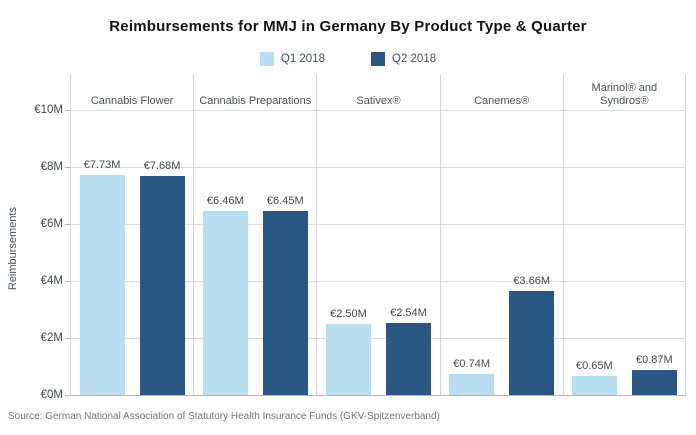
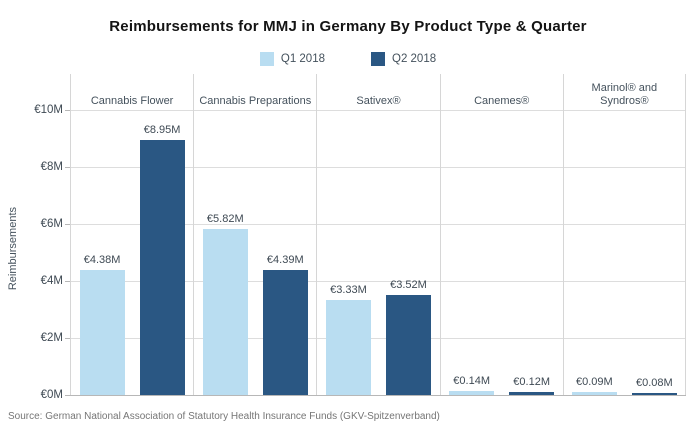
Q1 2018/Cannabis Flower: €7.73M -> €4.38M
Q2 2018/Cannabis Flower: €7.68M -> €8.95M
Q1 2018/Cannabis Preparations: €6.46M -> €5.82M
Q2 2018/Cannabis Preparations: €6.45M -> €4.39M
Q1 2018/Sativex®: €2.50M -> €3.33M
Q2 2018/Sativex®: €2.54M -> €3.52M
Q1 2018/Canemes®: €0.74M -> €0.14M
Q2 2018/Canemes®: €3.66M -> €0.12M
Q1 2018/Marinol® and Syndros®: €0.65M -> €0.09M
Q2 2018/Marinol® and Syndros®: €0.87M -> €0.08M
